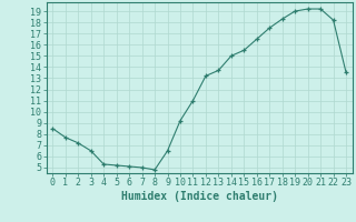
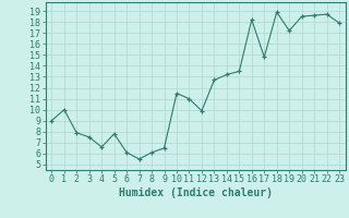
0: 8.5 -> 9.0
1: 7.7 -> 10.0
2: 7.2 -> 7.9
3: 6.5 -> 7.5
4: 5.3 -> 6.6
5: 5.2 -> 7.8
6: 5.1 -> 6.1
7: 5.0 -> 5.5
8: 4.8 -> 6.1
10: 9.2 -> 11.5
12: 13.2 -> 9.9
13: 13.7 -> 12.7
14: 15.0 -> 13.2
15: 15.5 -> 13.5
16: 16.5 -> 18.2
17: 17.5 -> 14.8
18: 18.3 -> 18.9
19: 19.0 -> 17.2
20: 19.2 -> 18.5
21: 19.2 -> 18.6
22: 18.2 -> 18.7
23: 13.5 -> 17.9
